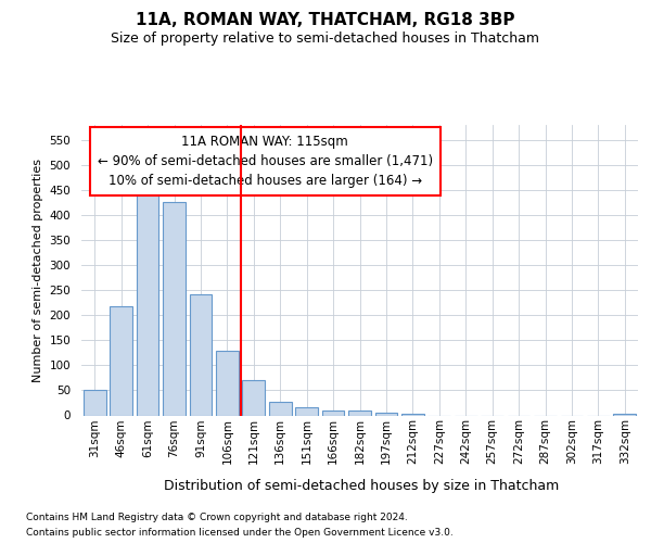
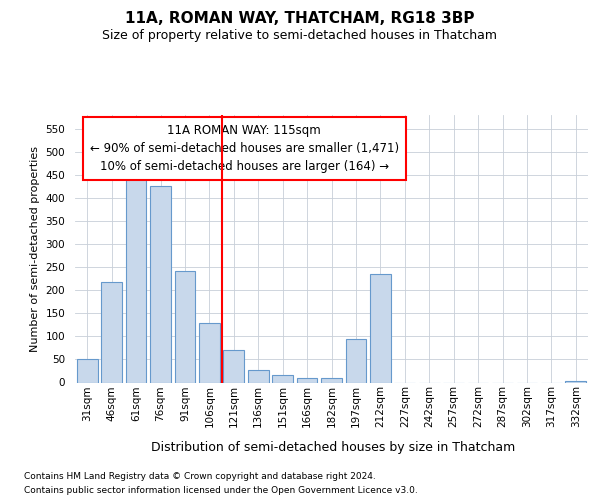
197sqm: 5 -> 95
212sqm: 4 -> 235
